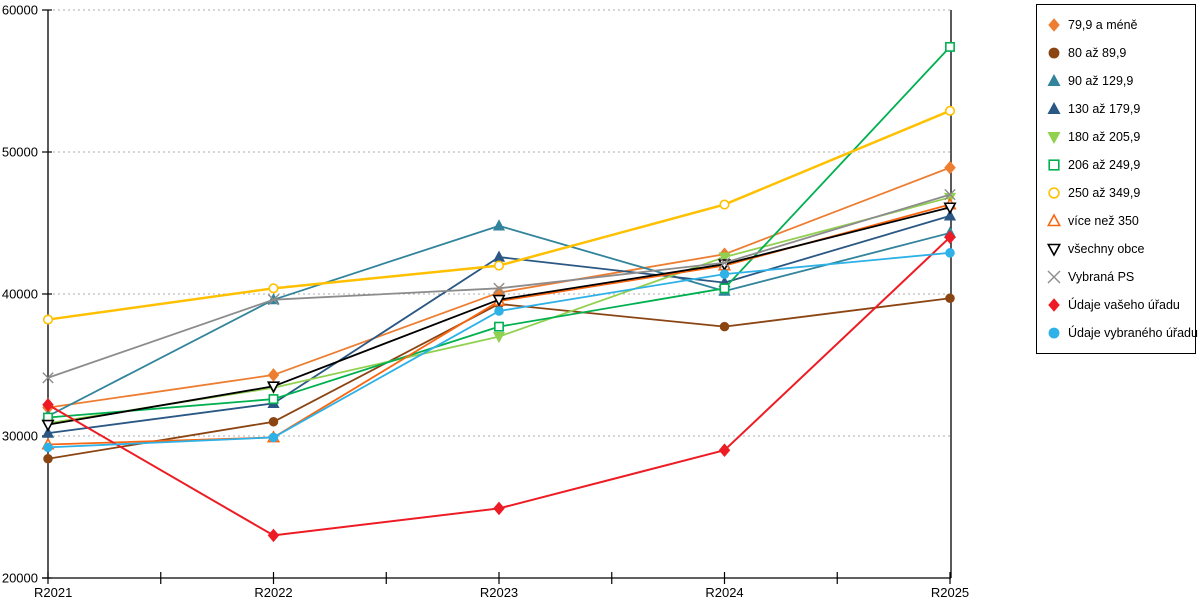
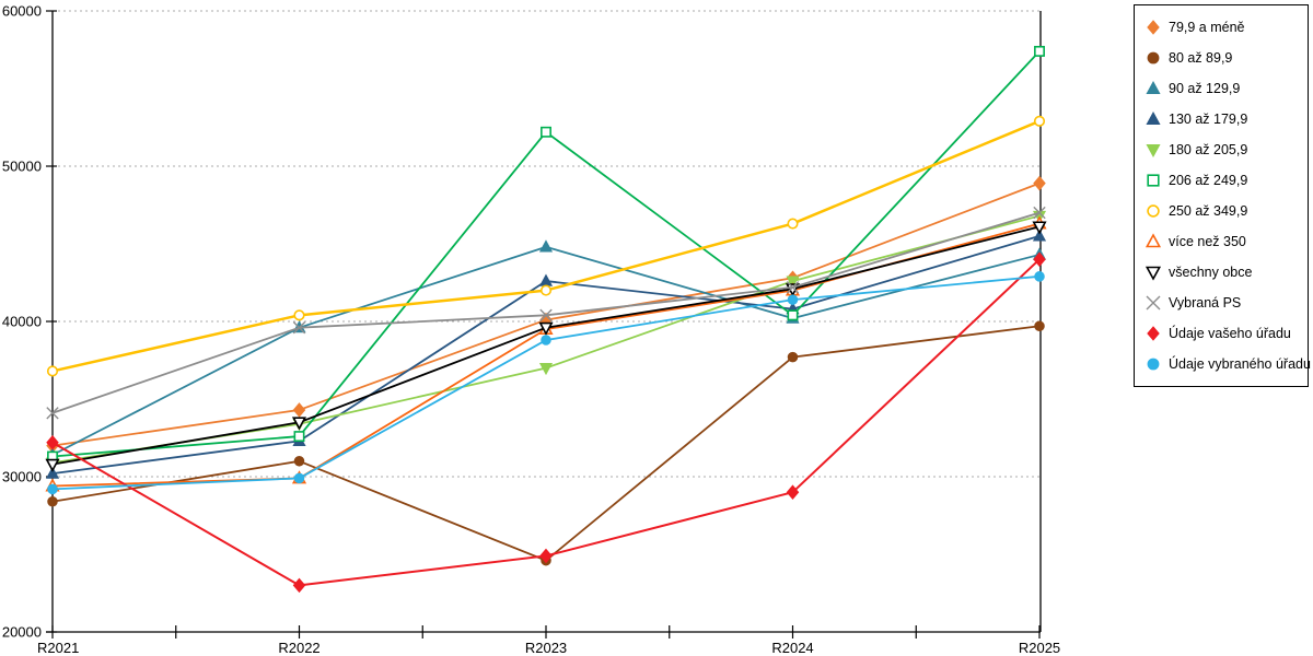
250 až 349,9/R2021: 38200 -> 36800
80 až 89,9/R2023: 39300 -> 24600
206 až 249,9/R2023: 37700 -> 52200
